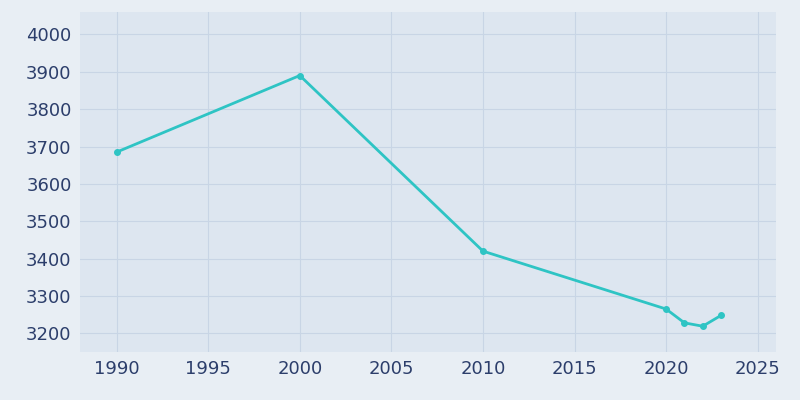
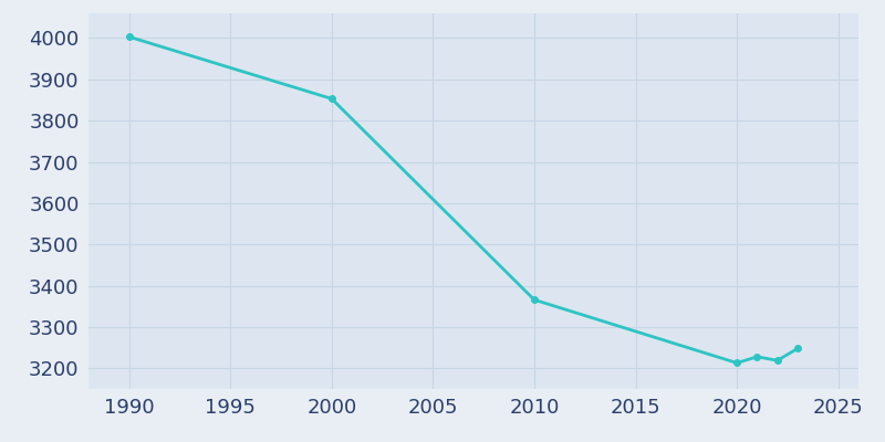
1990: 3685 -> 4003
2000: 3890 -> 3853
2010: 3420 -> 3366
2020: 3265 -> 3213
